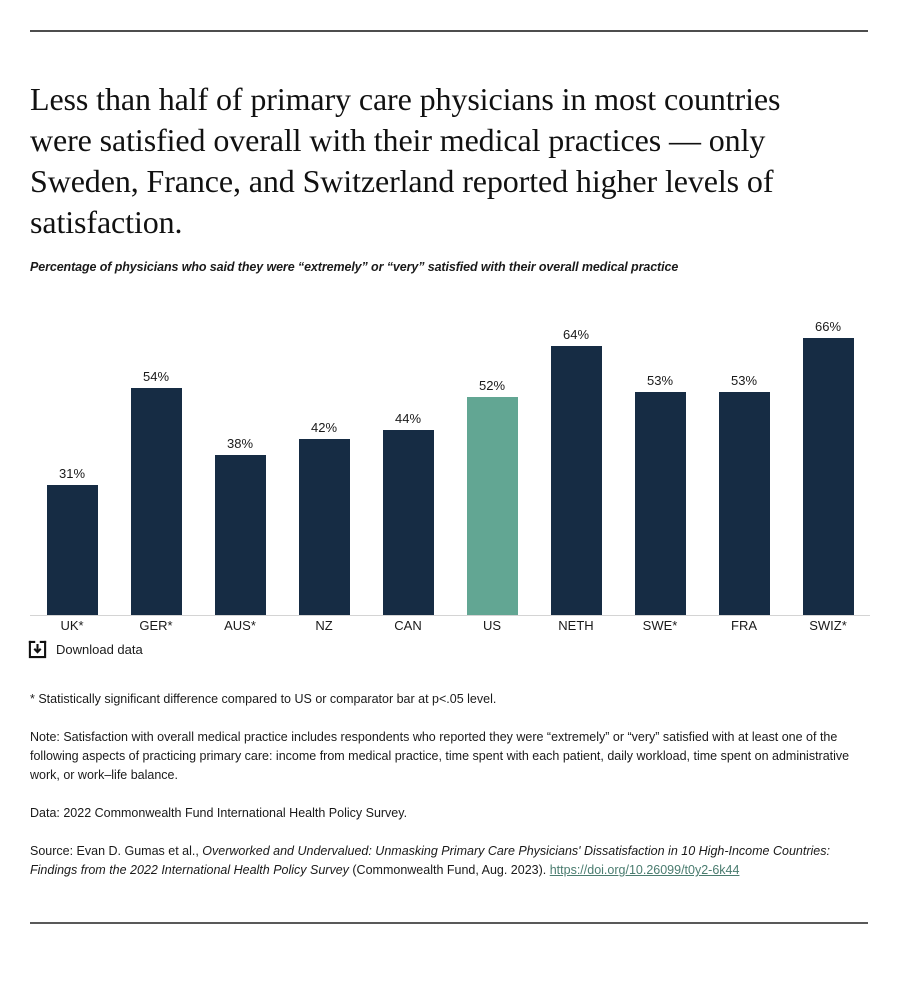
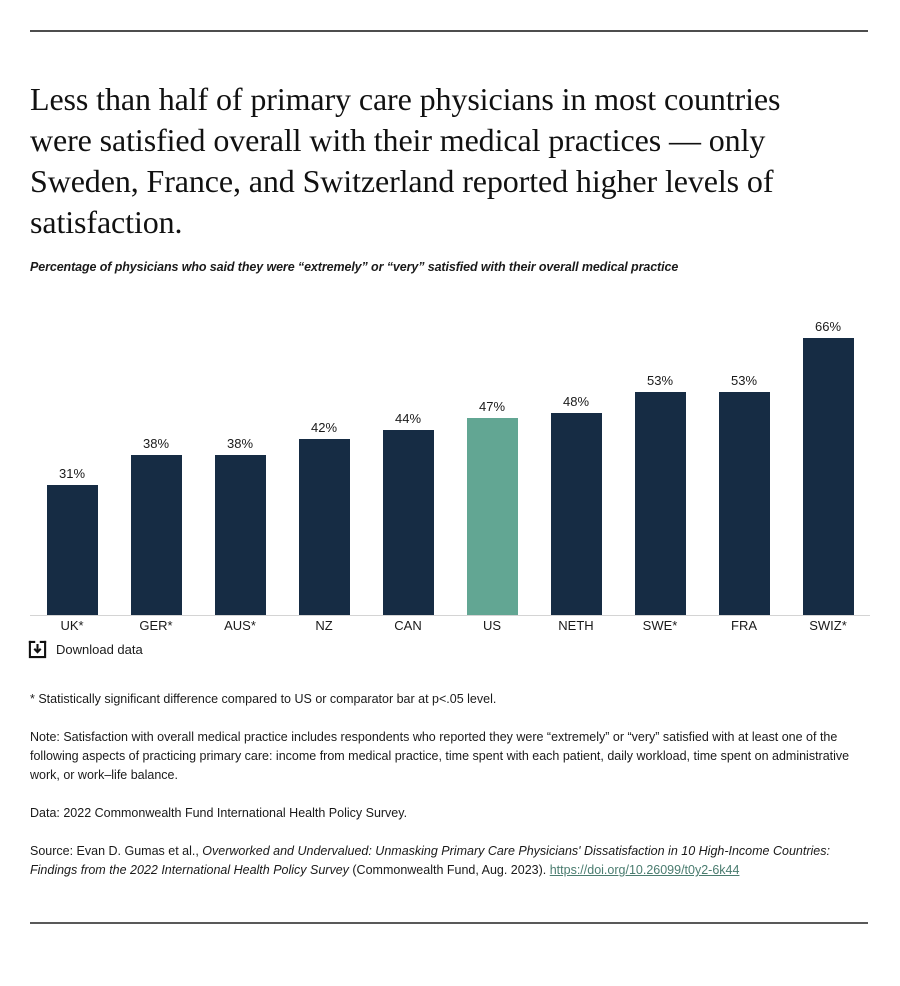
GER*: 54% -> 38%
US: 52% -> 47%
NETH: 64% -> 48%
